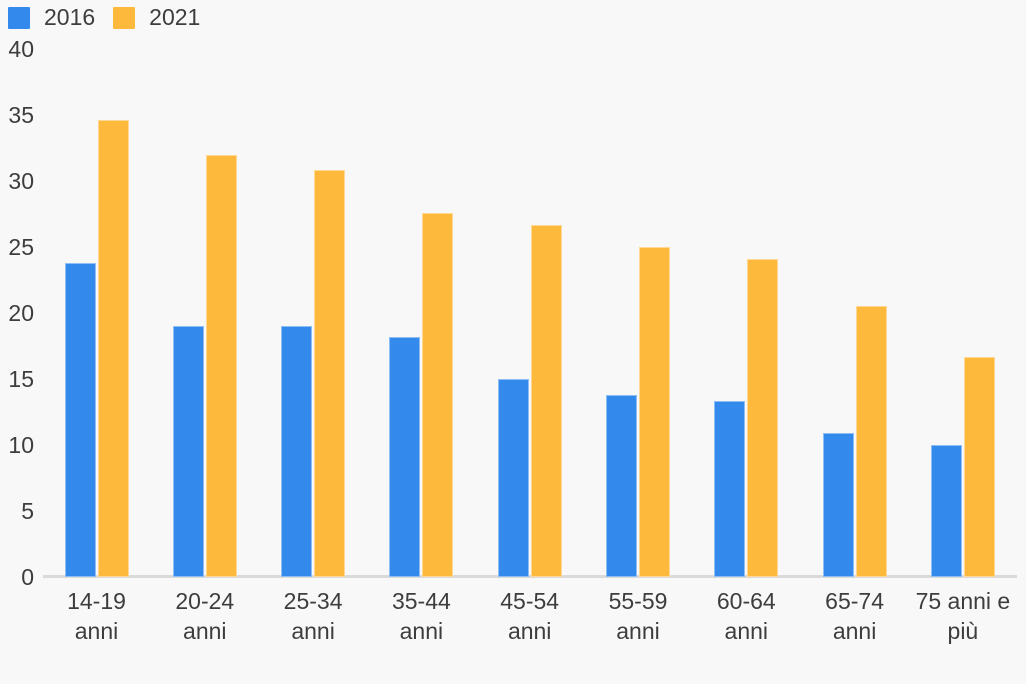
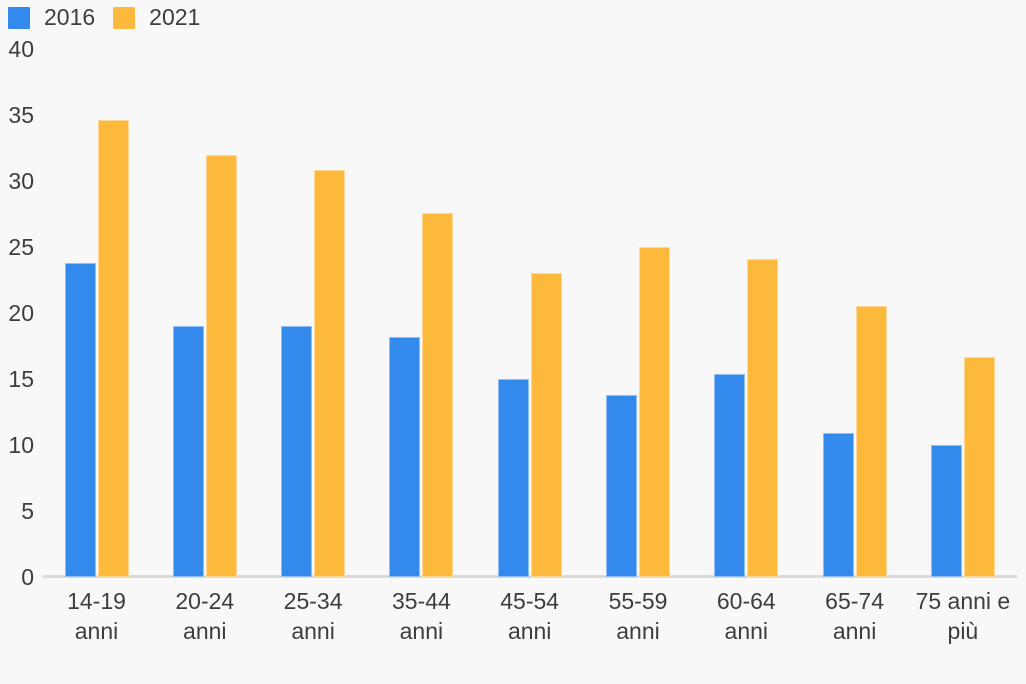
2021/45-54 anni: 26.7 -> 23.0
2016/60-64 anni: 13.3 -> 15.4
